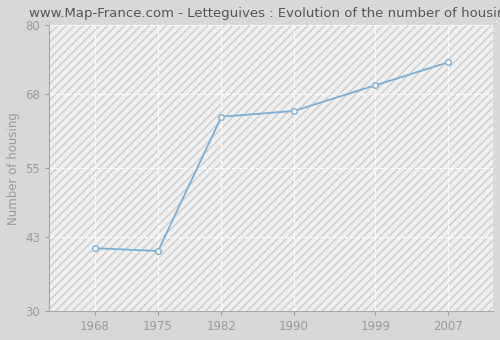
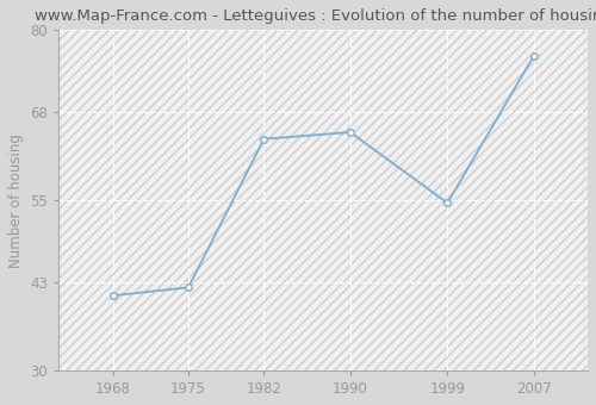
1975: 40.5 -> 42.2
1999: 69.5 -> 54.6
2007: 73.5 -> 76.2
